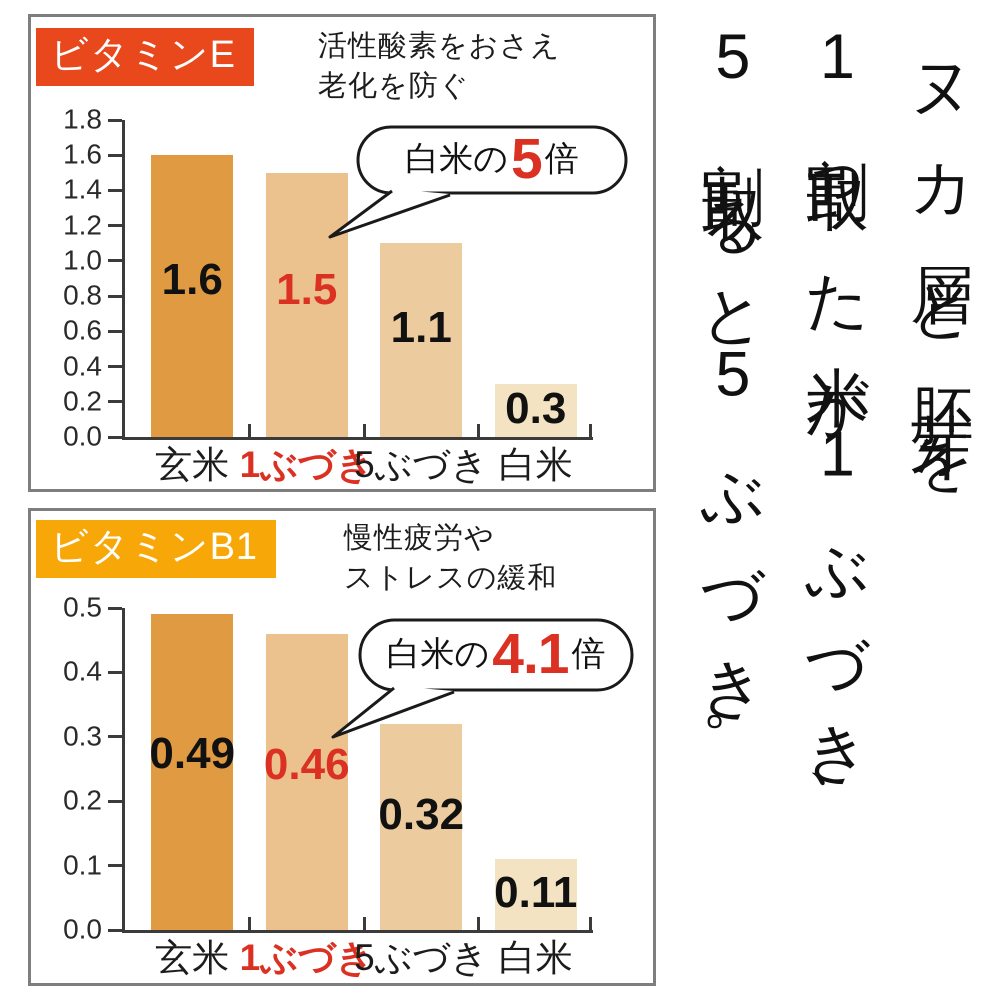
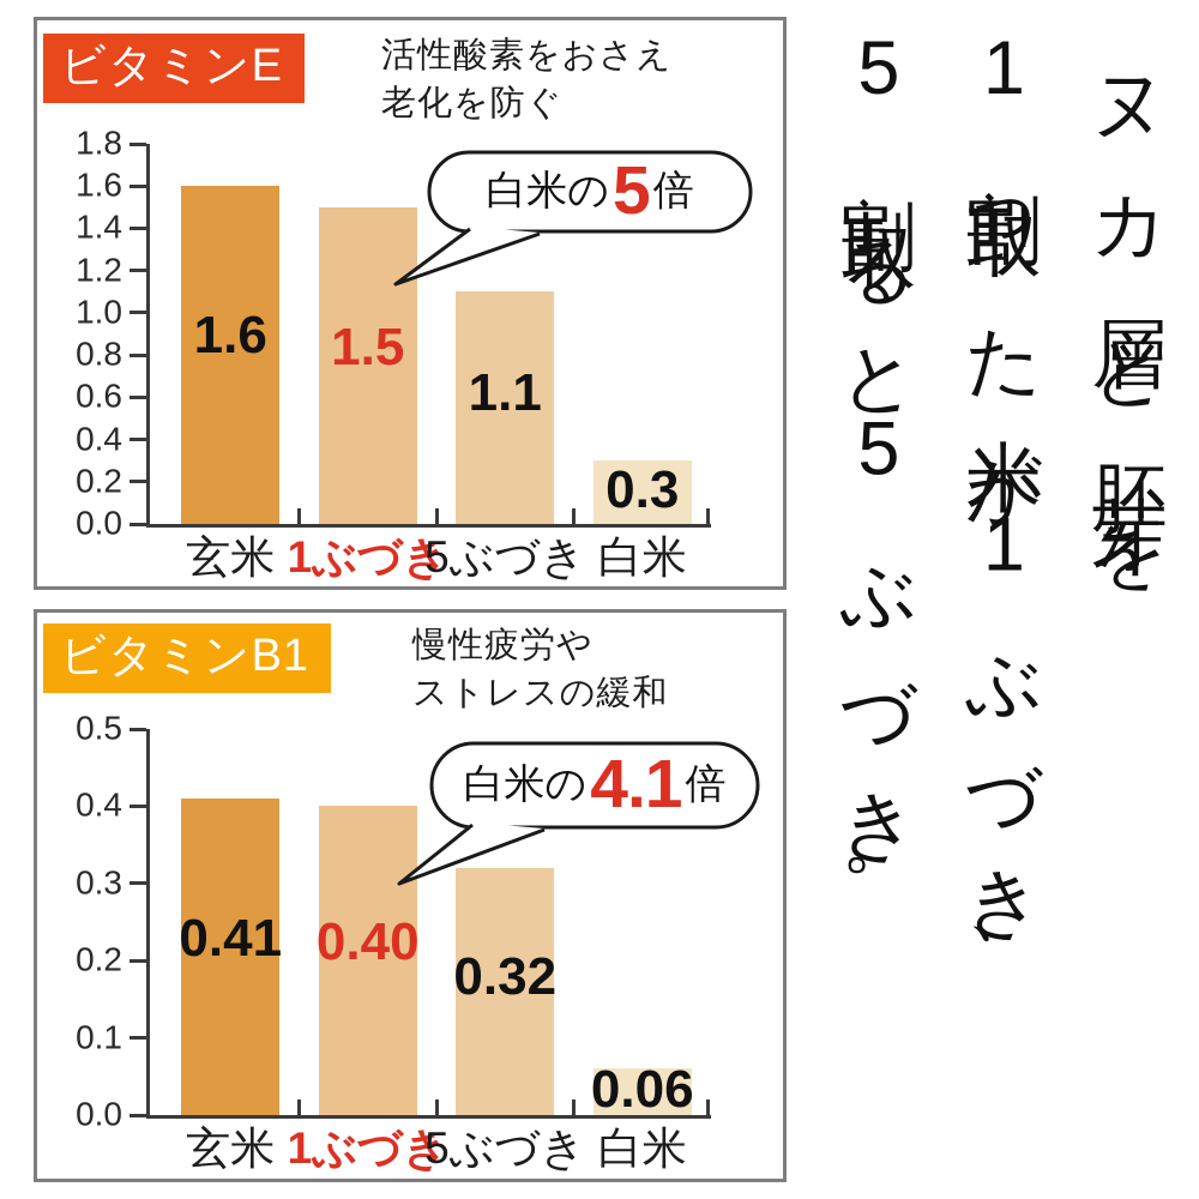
ビタミンB1/玄米: 0.49 -> 0.41
ビタミンB1/1ぶづき: 0.46 -> 0.40
ビタミンB1/白米: 0.11 -> 0.06
